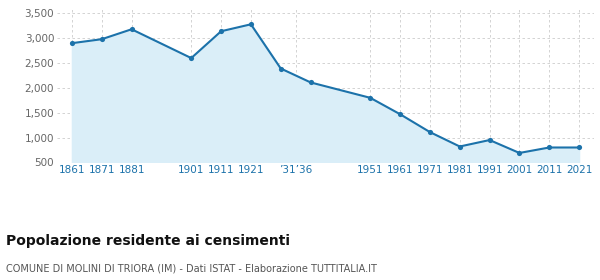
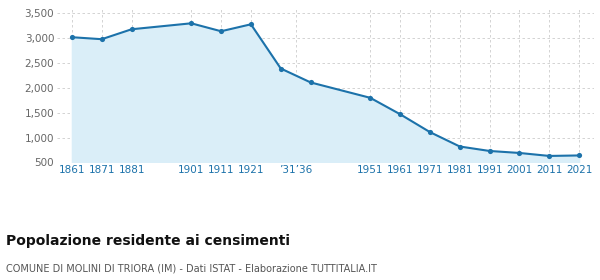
1861: 2,900 -> 3,020
1901: 2,600 -> 3,300
1991: 950 -> 730
2011: 800 -> 630
2021: 800 -> 640
